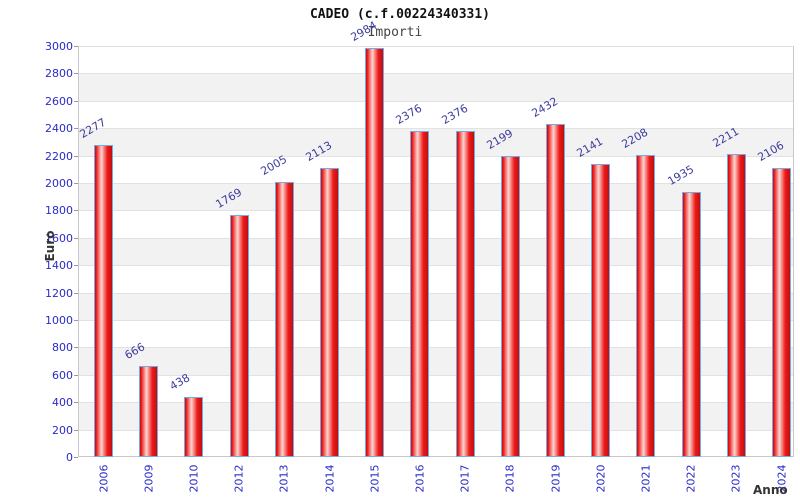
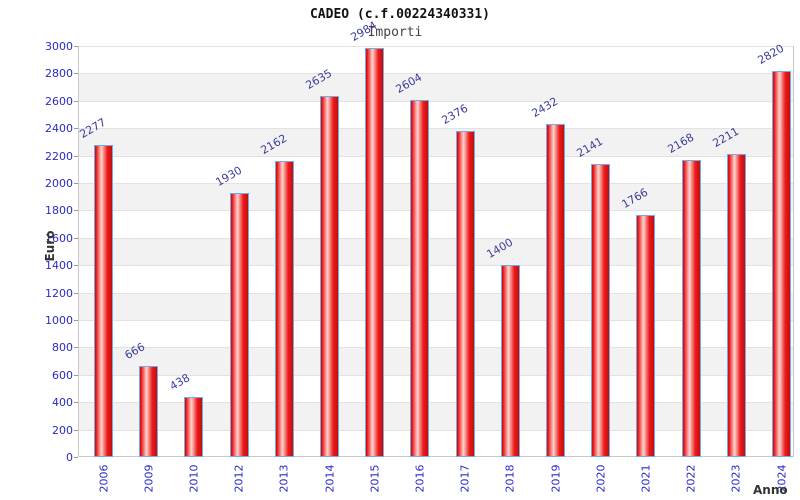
2012: 1769 -> 1930
2013: 2005 -> 2162
2014: 2113 -> 2635
2016: 2376 -> 2604
2018: 2199 -> 1400
2021: 2208 -> 1766
2022: 1935 -> 2168
2024: 2106 -> 2820
